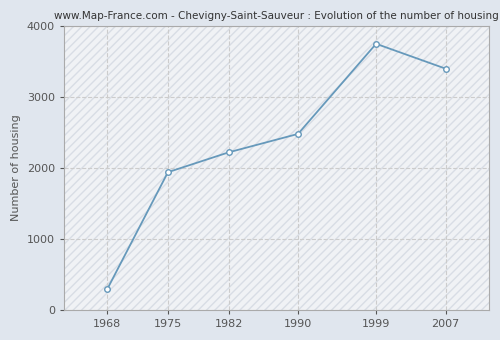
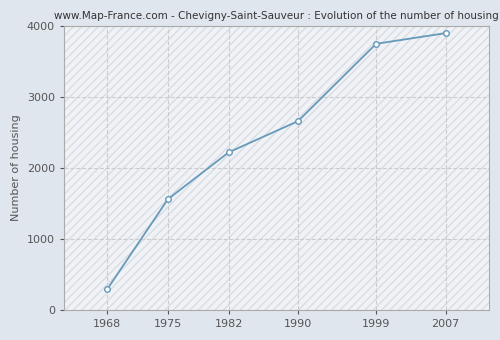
1975: 1940 -> 1560
1990: 2480 -> 2660
2007: 3400 -> 3900
